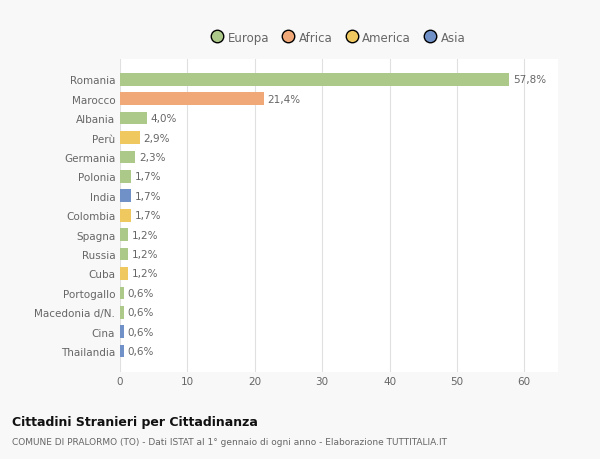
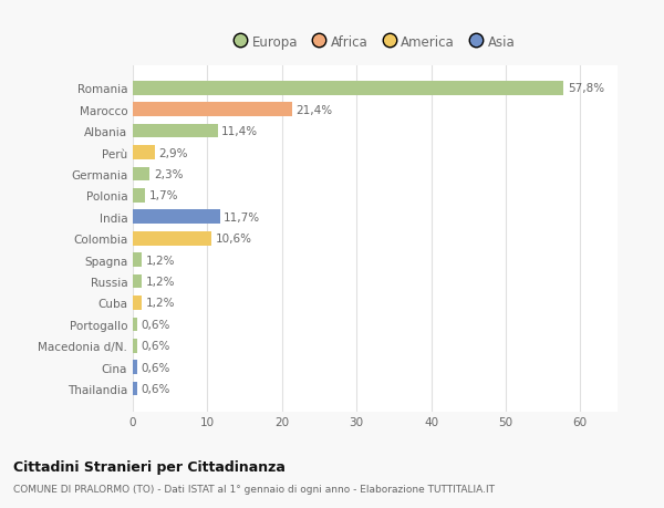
Albania: 4,0% -> 11,4%
India: 1,7% -> 11,7%
Colombia: 1,7% -> 10,6%
